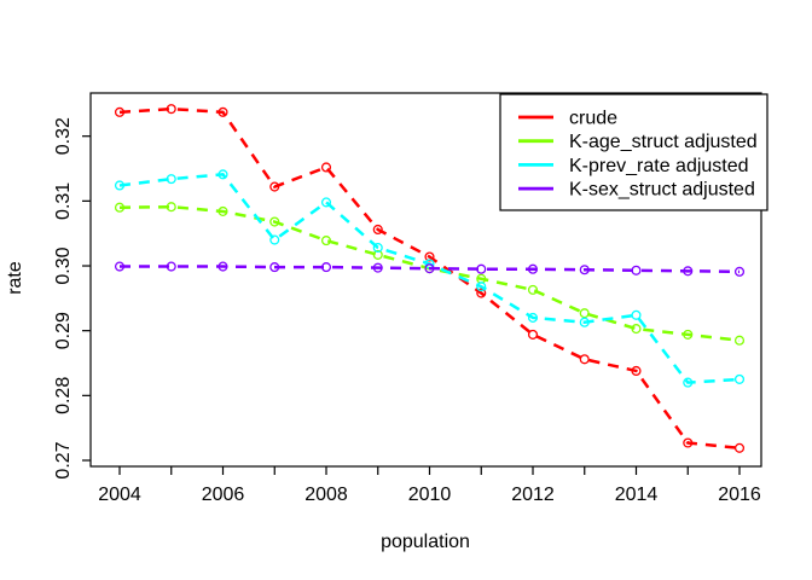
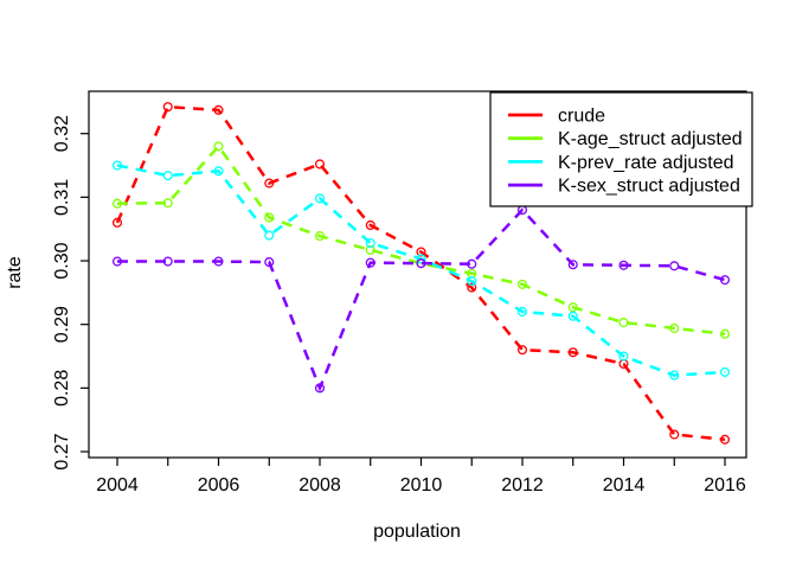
crude/2004: 0.324 -> 0.306
K-prev_rate adjusted/2004: 0.312 -> 0.315
K-age_struct adjusted/2006: 0.308 -> 0.318
K-sex_struct adjusted/2008: 0.300 -> 0.280
crude/2012: 0.289 -> 0.286
K-sex_struct adjusted/2012: 0.299 -> 0.308
K-prev_rate adjusted/2014: 0.292 -> 0.285
K-sex_struct adjusted/2016: 0.299 -> 0.297
